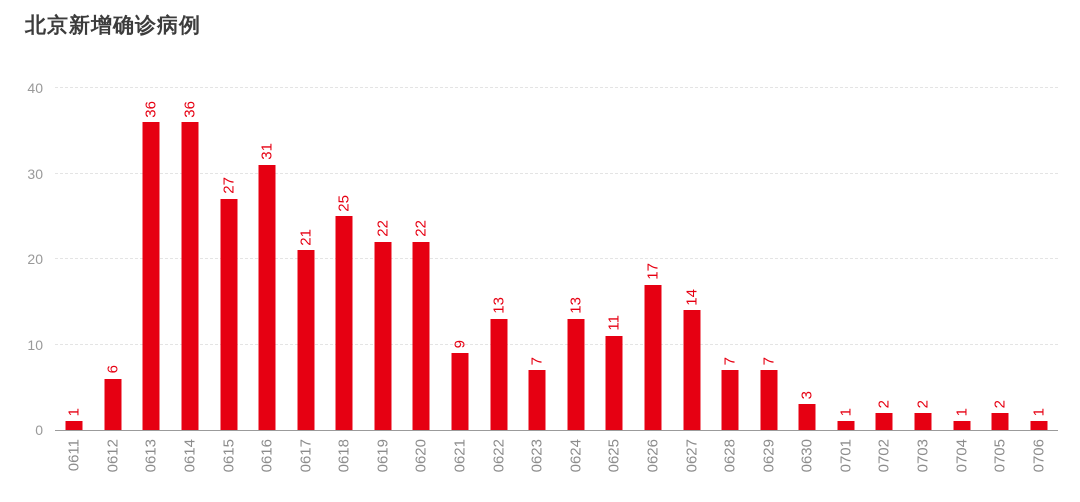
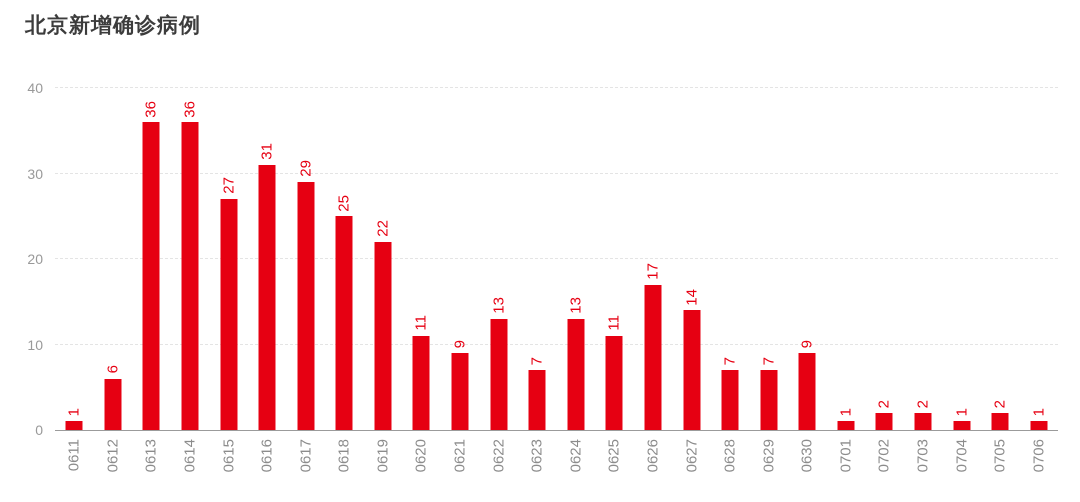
0617: 21 -> 29
0620: 22 -> 11
0630: 3 -> 9
